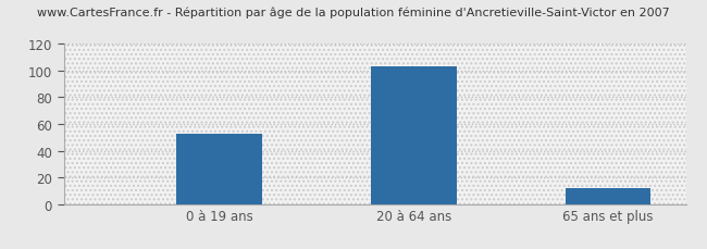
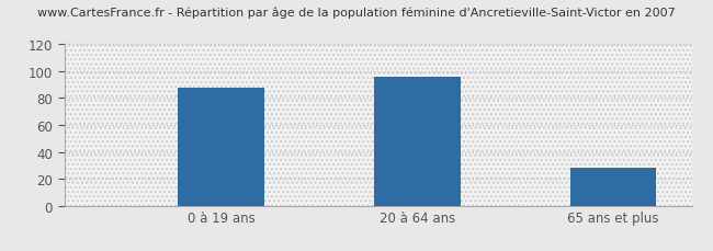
0 à 19 ans: 53 -> 88
20 à 64 ans: 103 -> 96
65 ans et plus: 12 -> 28
